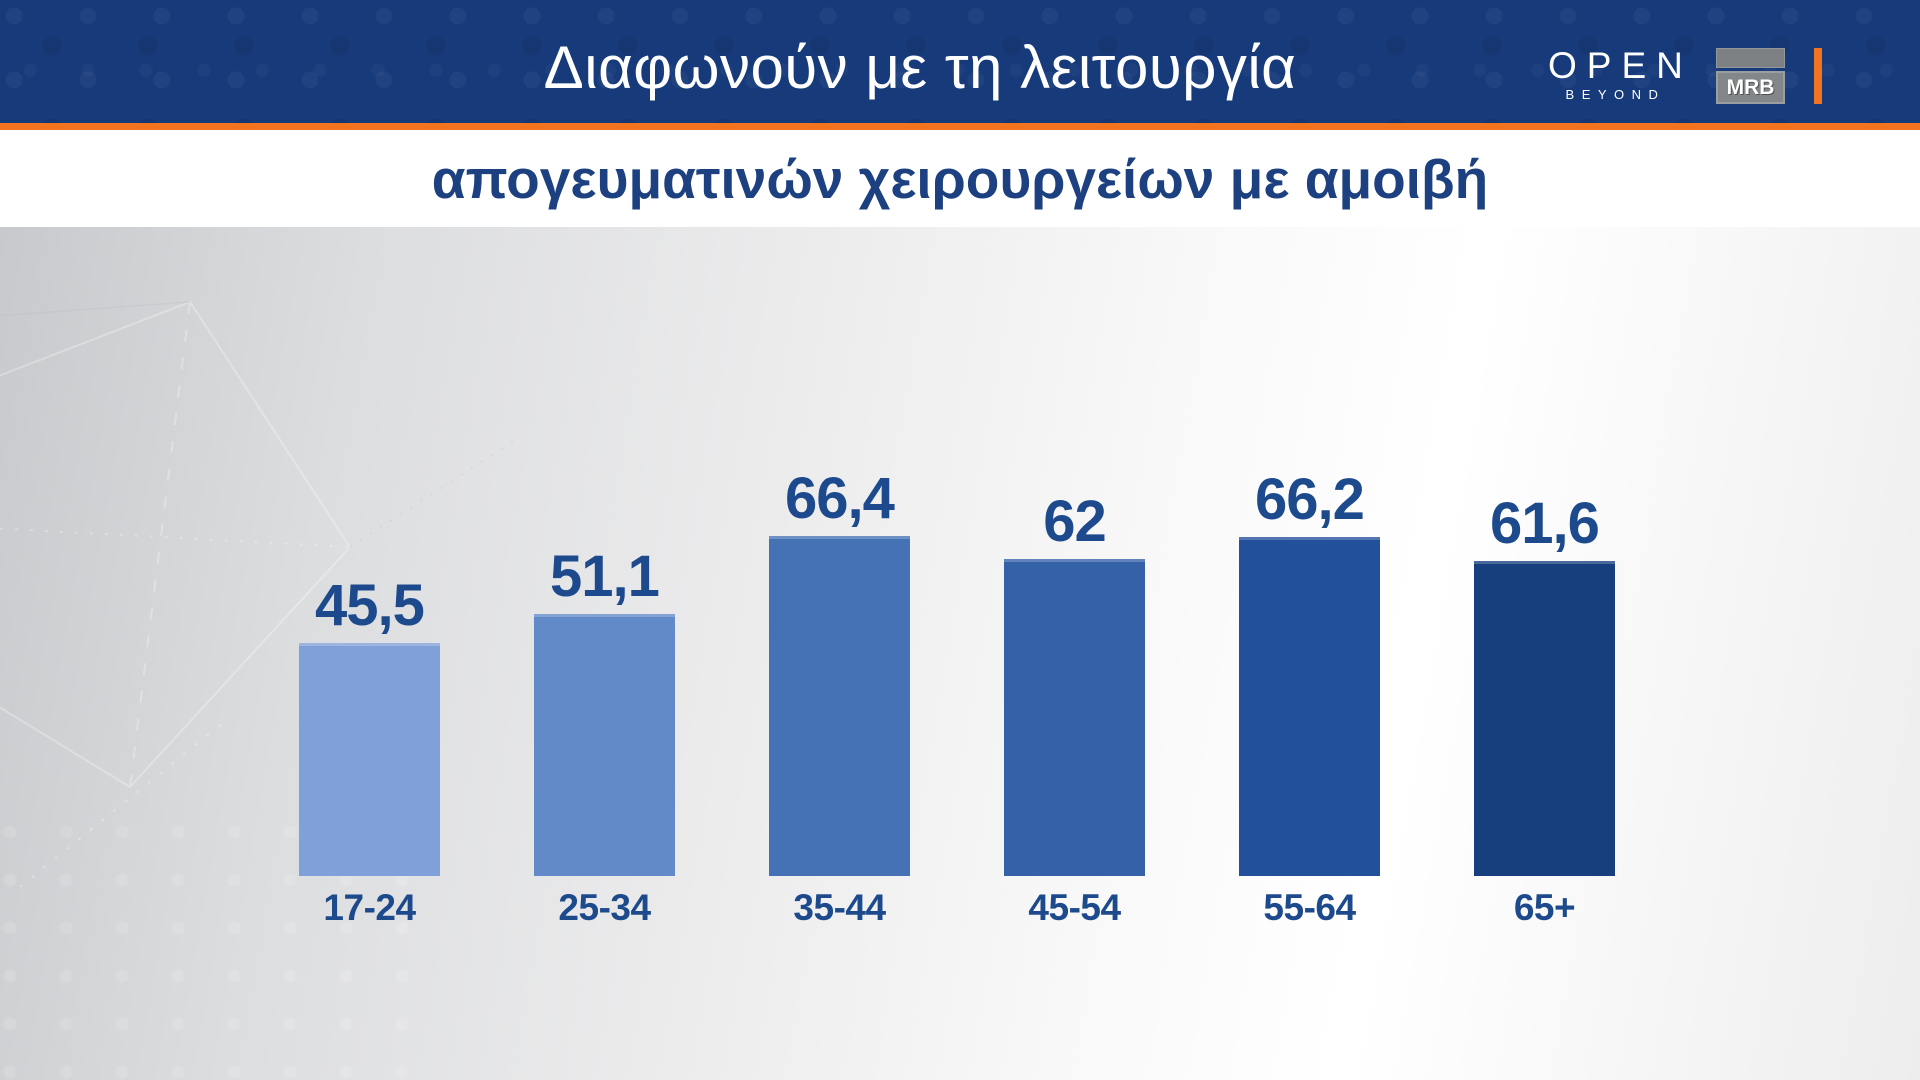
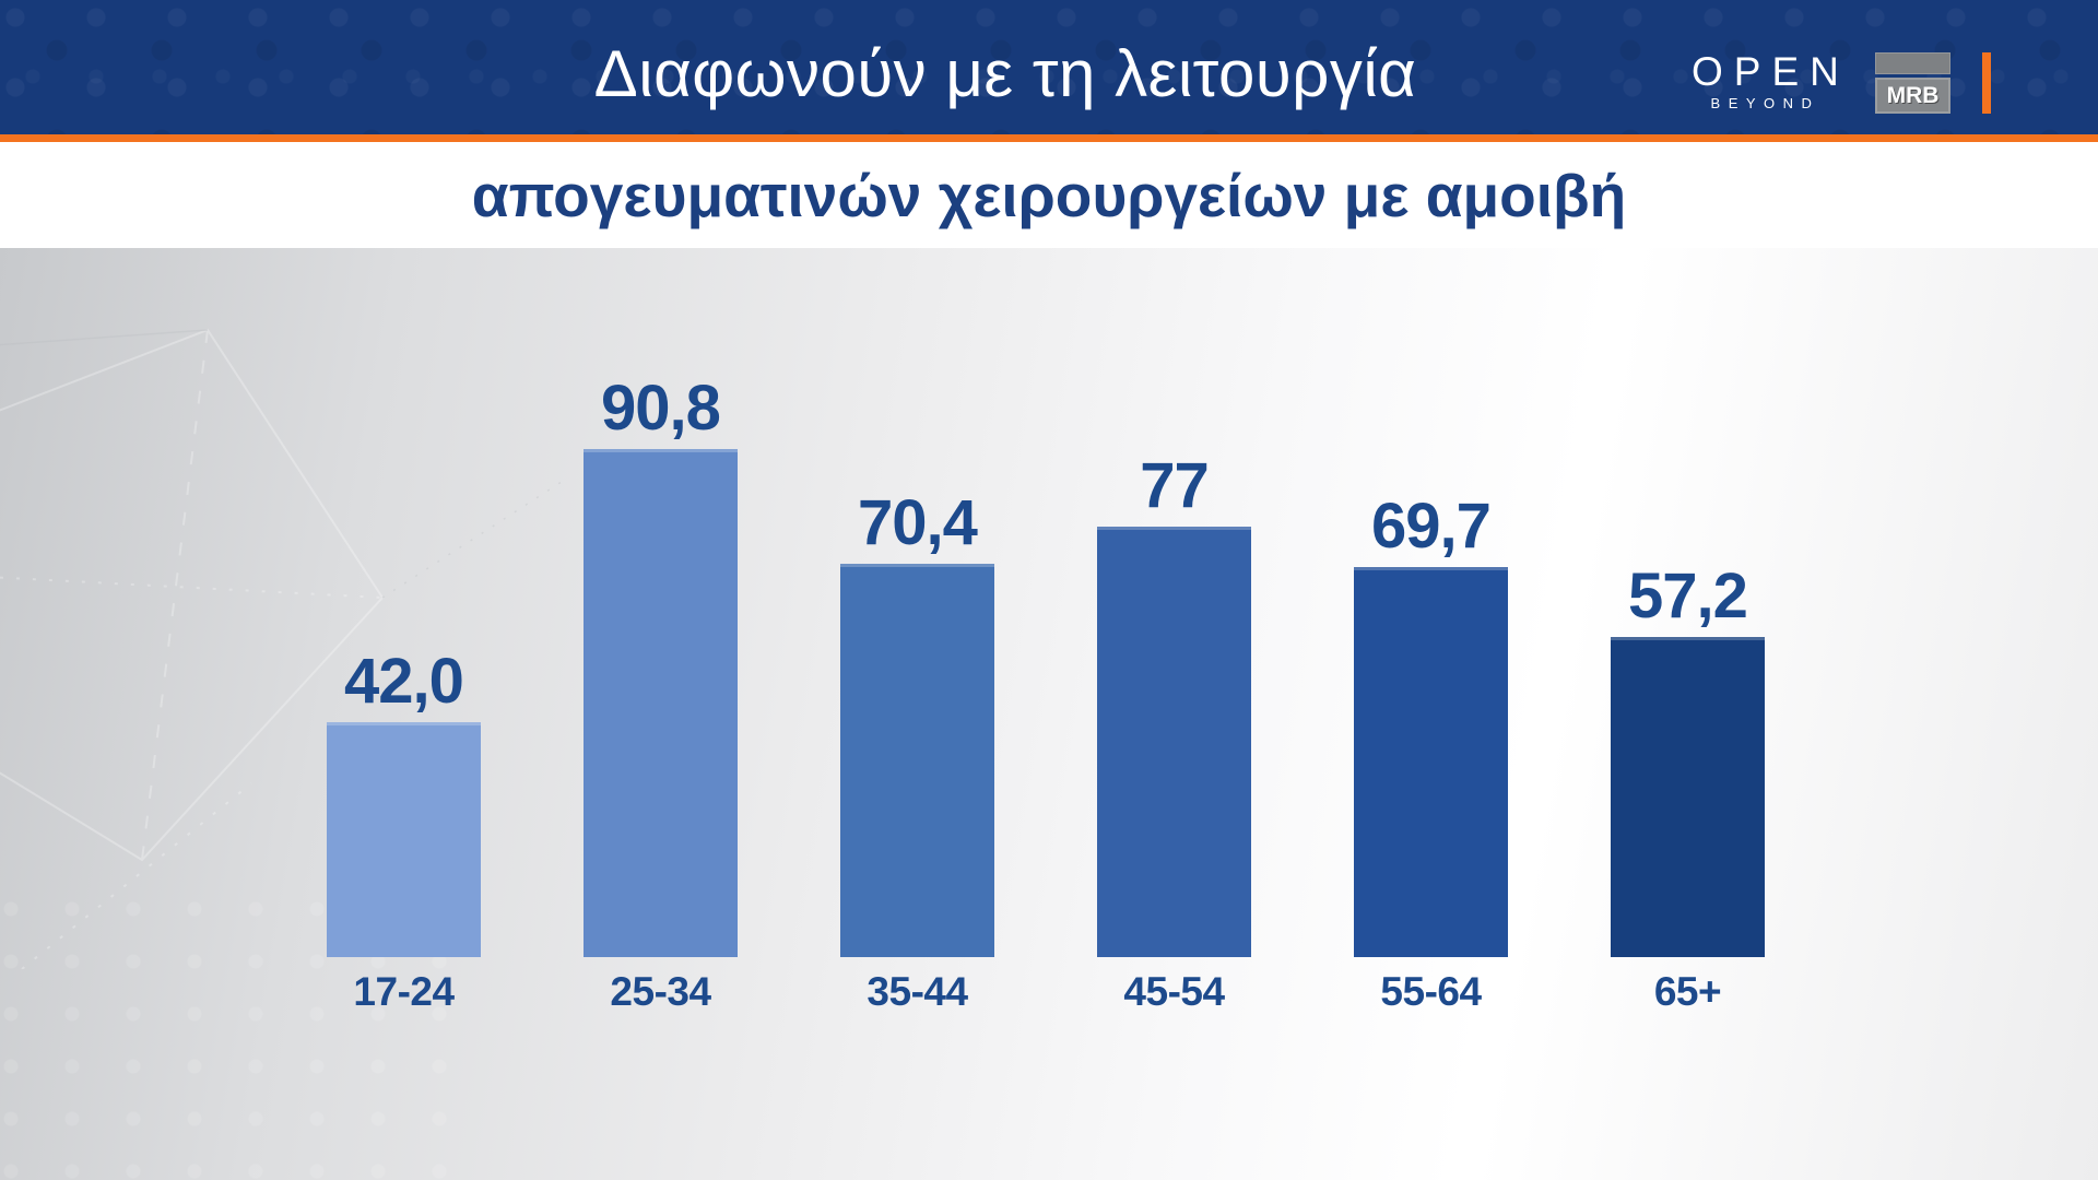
17-24: 45,5 -> 42,0
25-34: 51,1 -> 90,8
35-44: 66,4 -> 70,4
45-54: 62 -> 77
55-64: 66,2 -> 69,7
65+: 61,6 -> 57,2
